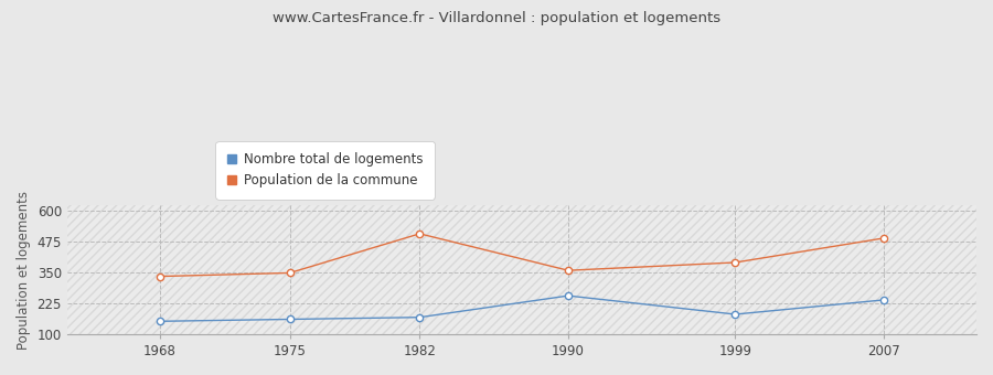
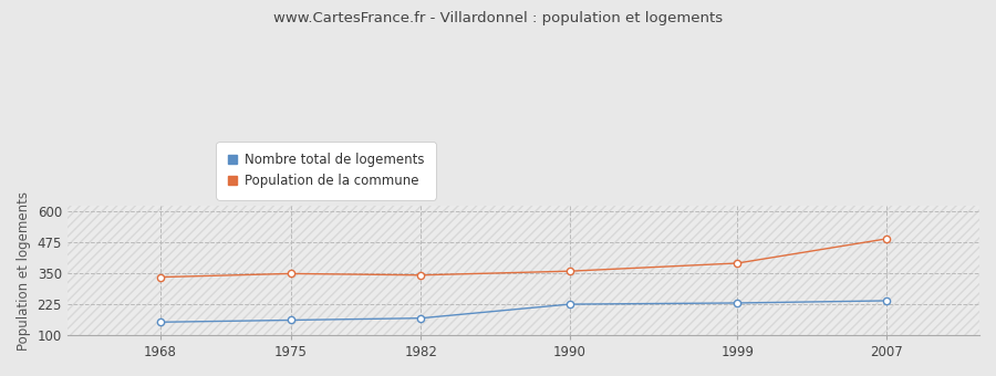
Population de la commune/1982: 505 -> 341
Nombre total de logements/1990: 255 -> 224
Nombre total de logements/1999: 180 -> 229
